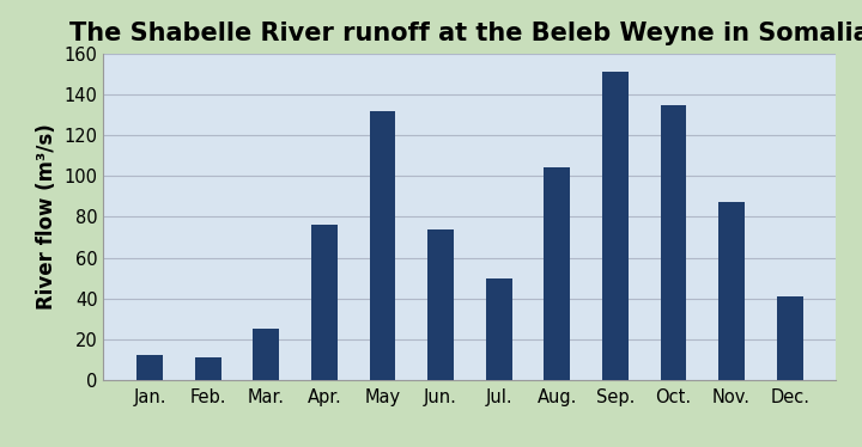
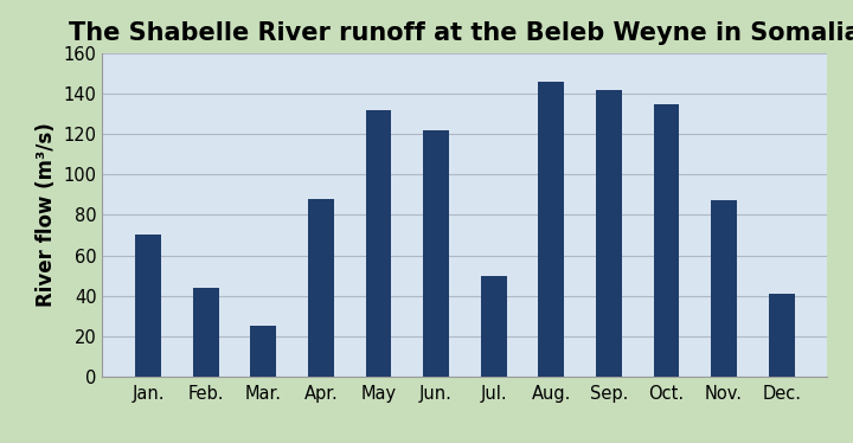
Jan.: 12 -> 70
Feb.: 11 -> 44
Apr.: 76 -> 88
Jun.: 74 -> 122
Aug.: 104 -> 146
Sep.: 151 -> 142
